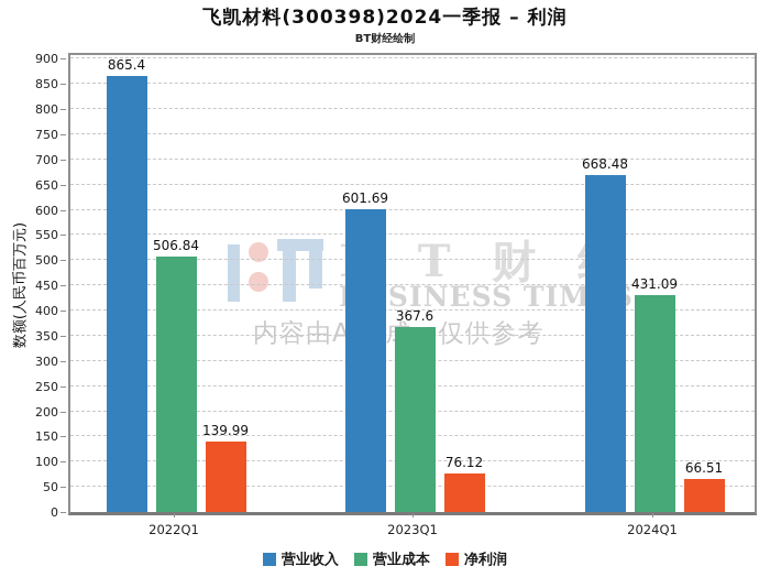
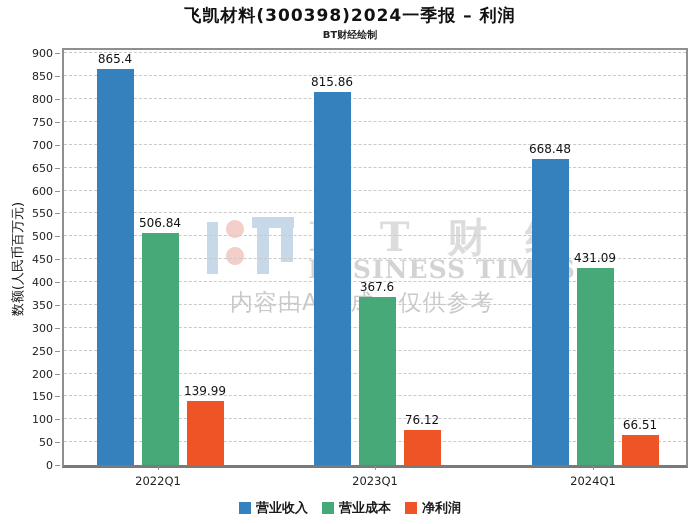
营业收入/2023Q1: 601.69 -> 815.86
